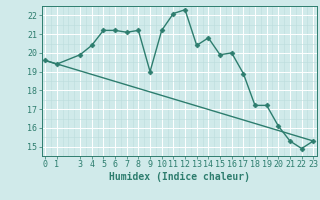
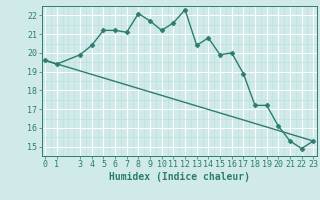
8: 21.2 -> 22.1
9: 19.0 -> 21.7
11: 22.1 -> 21.6
